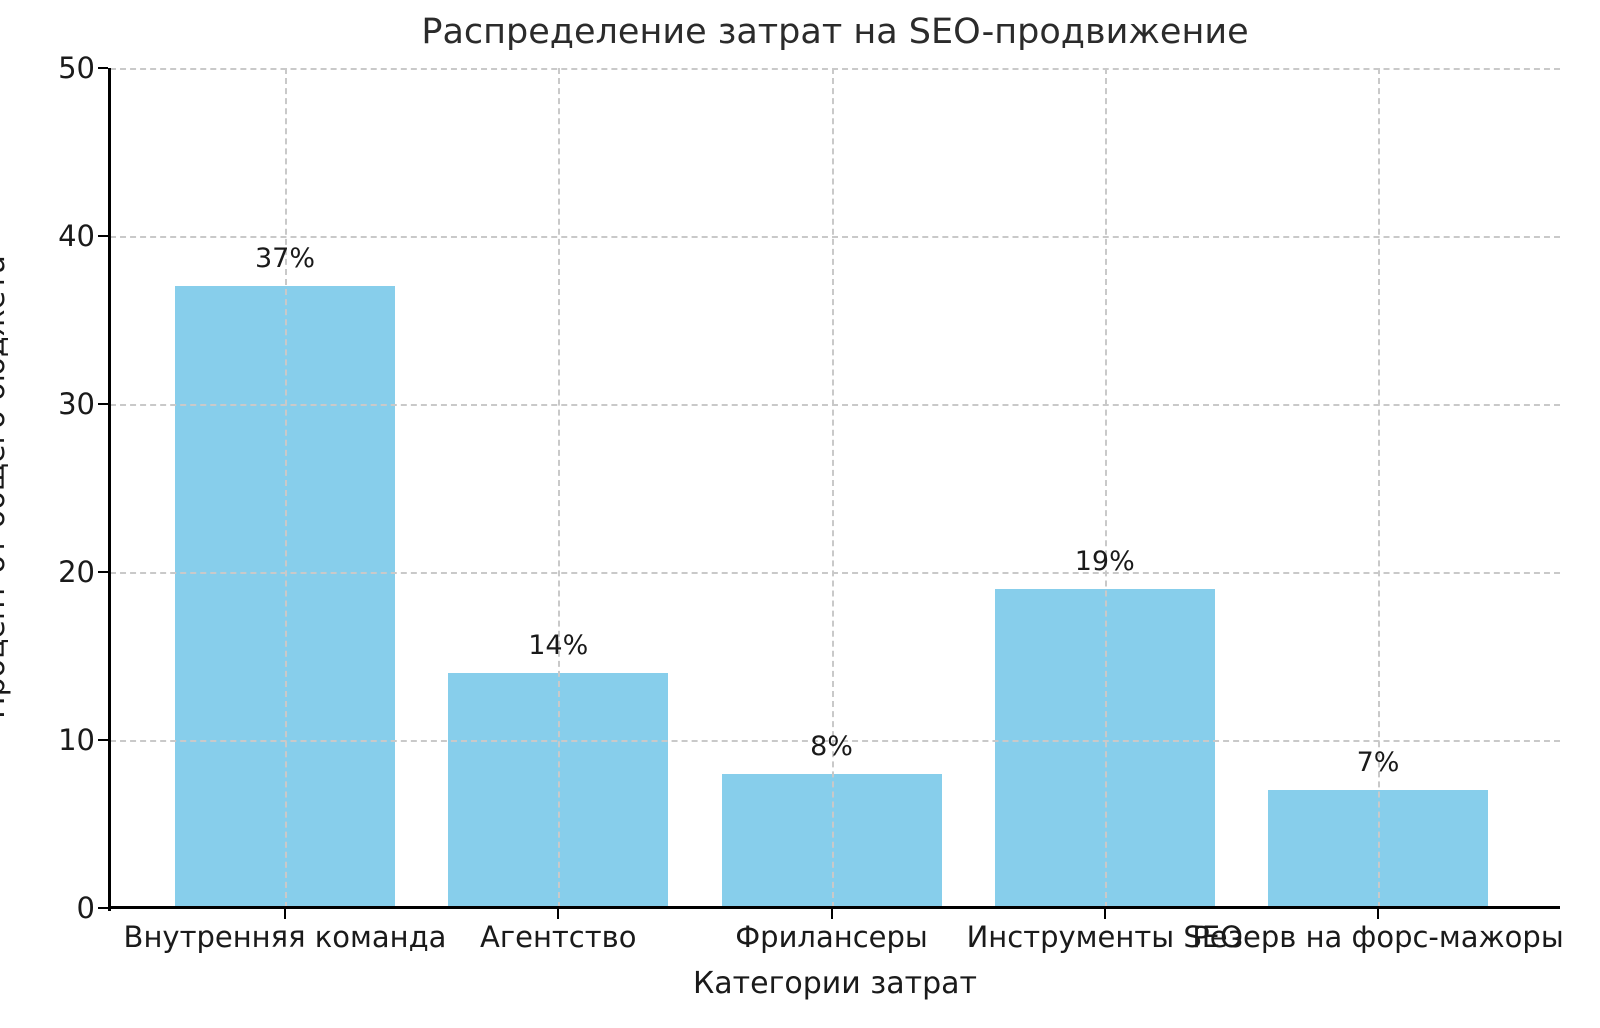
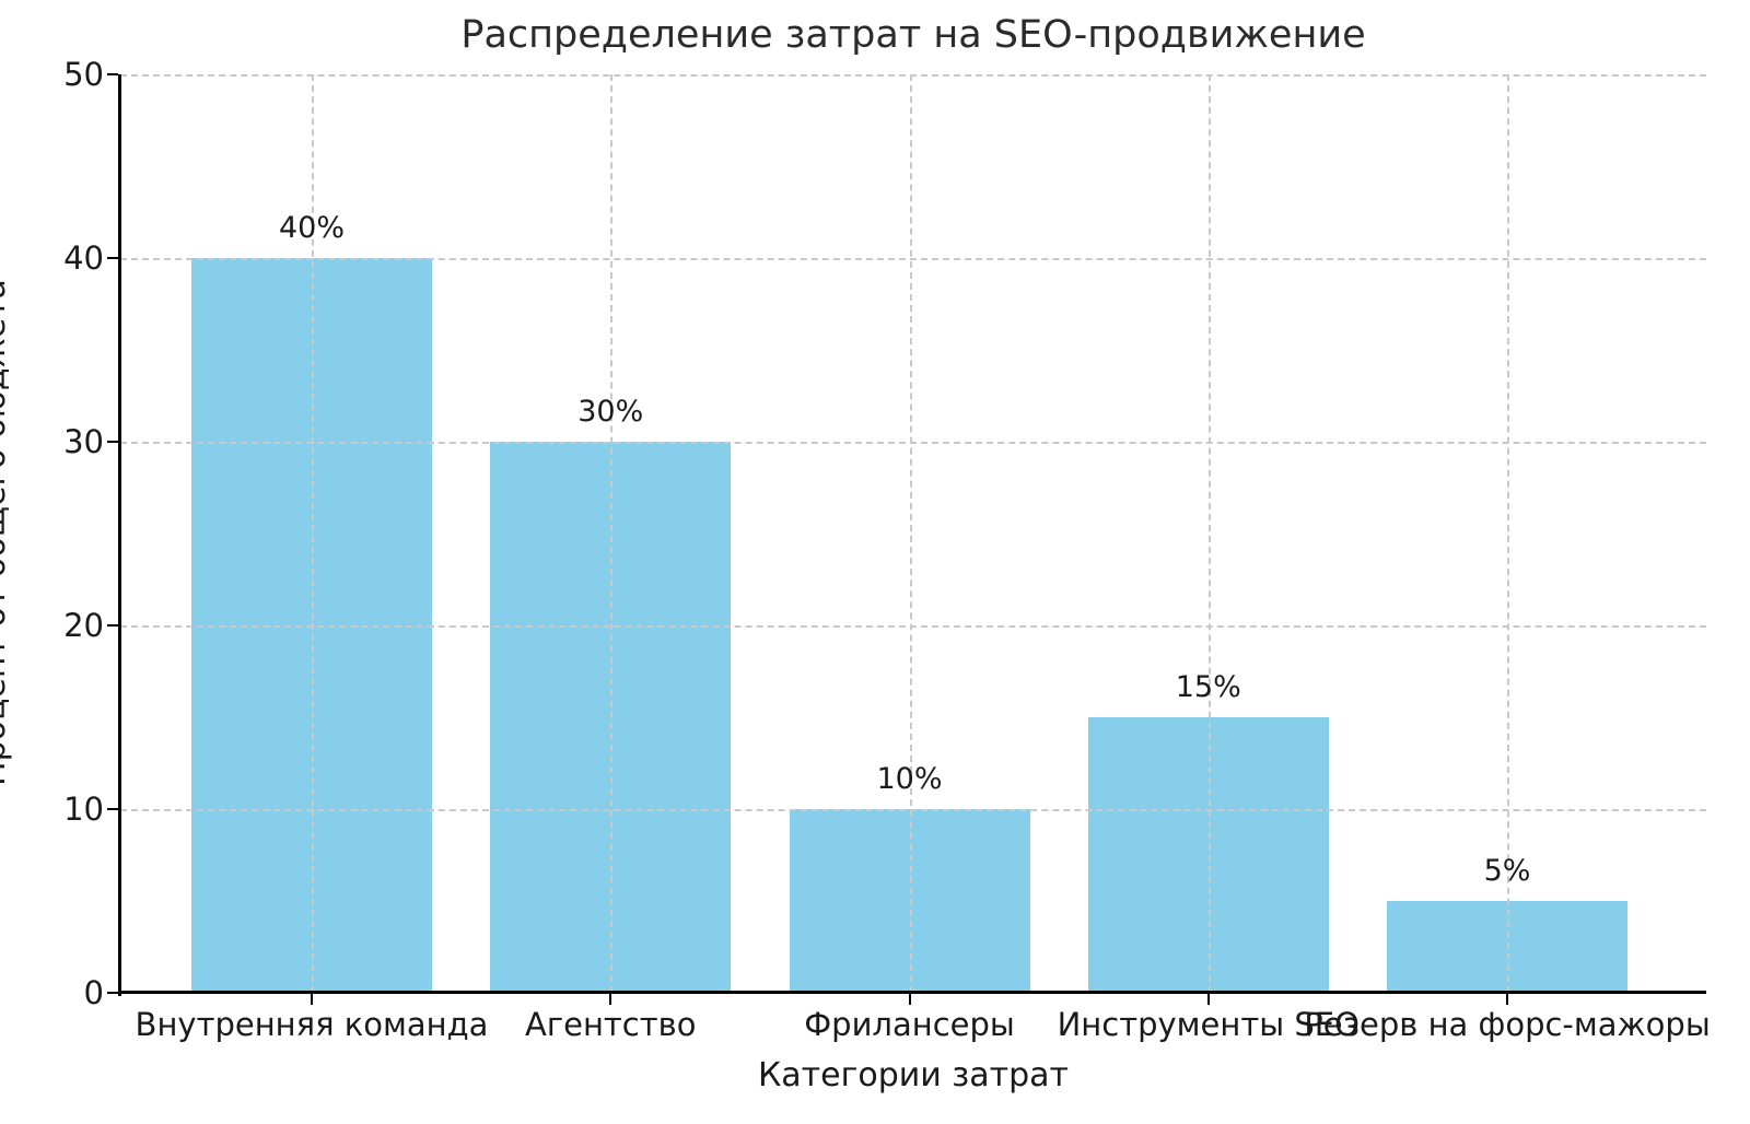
Внутренняя команда: 37% -> 40%
Агентство: 14% -> 30%
Фрилансеры: 8% -> 10%
Инструменты SEO: 19% -> 15%
Резерв на форс-мажоры: 7% -> 5%
